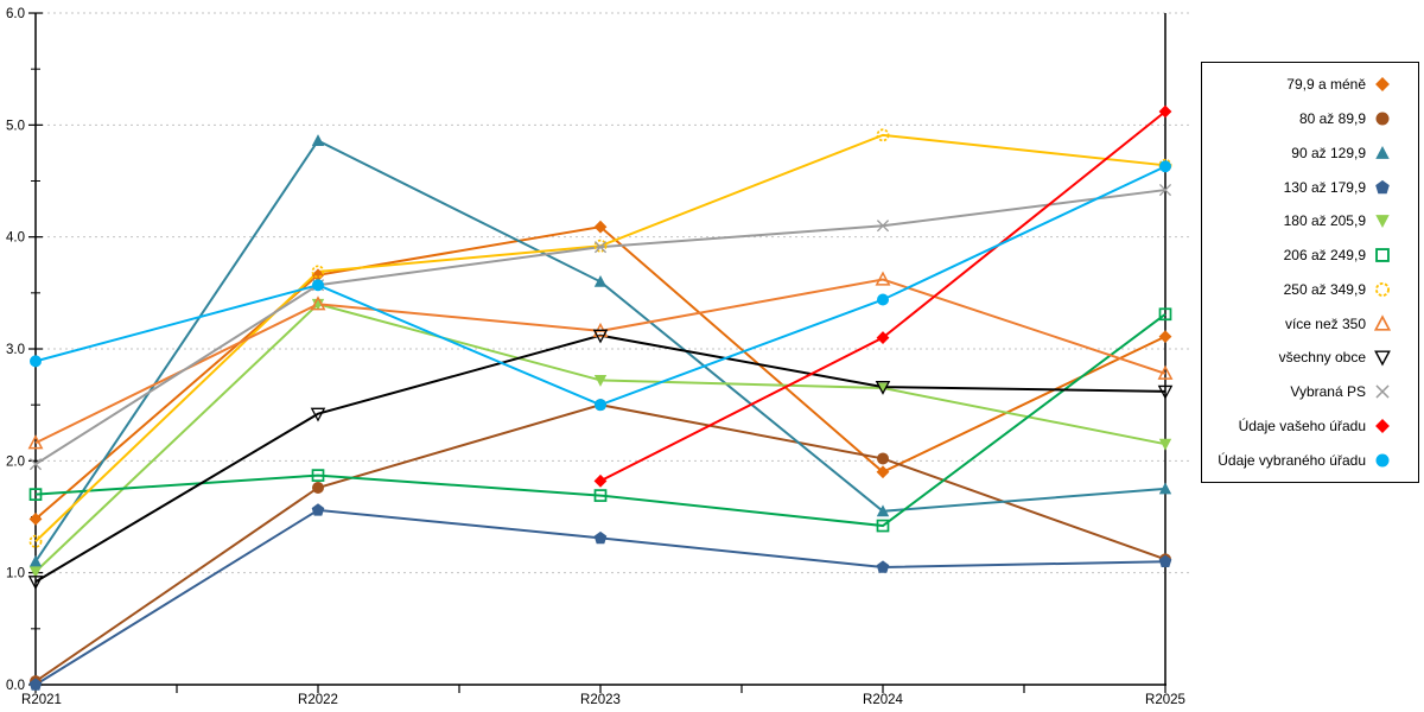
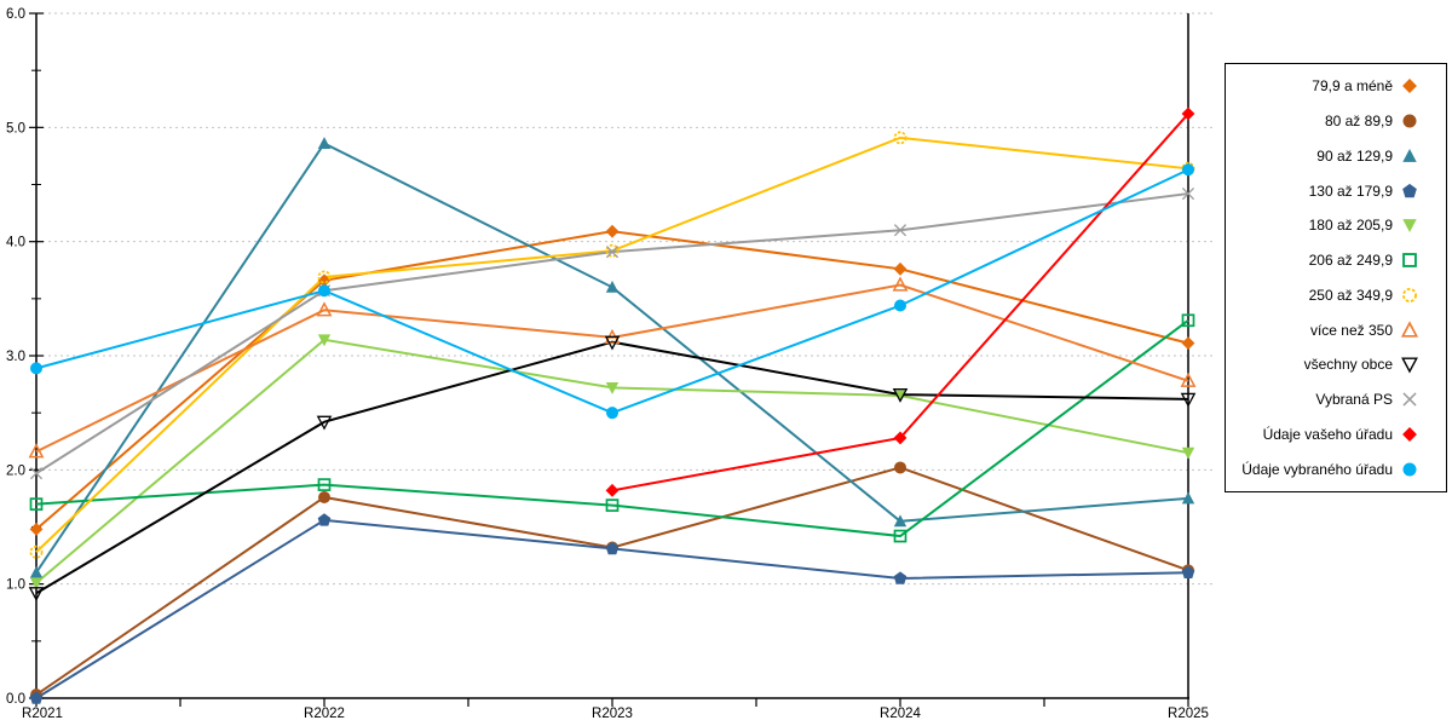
180 až 205,9/R2022: 3.4 -> 3.1
80 až 89,9/R2023: 2.5 -> 1.3
79,9 a méně/R2024: 1.9 -> 3.8
Údaje vašeho úřadu/R2024: 3.1 -> 2.3
